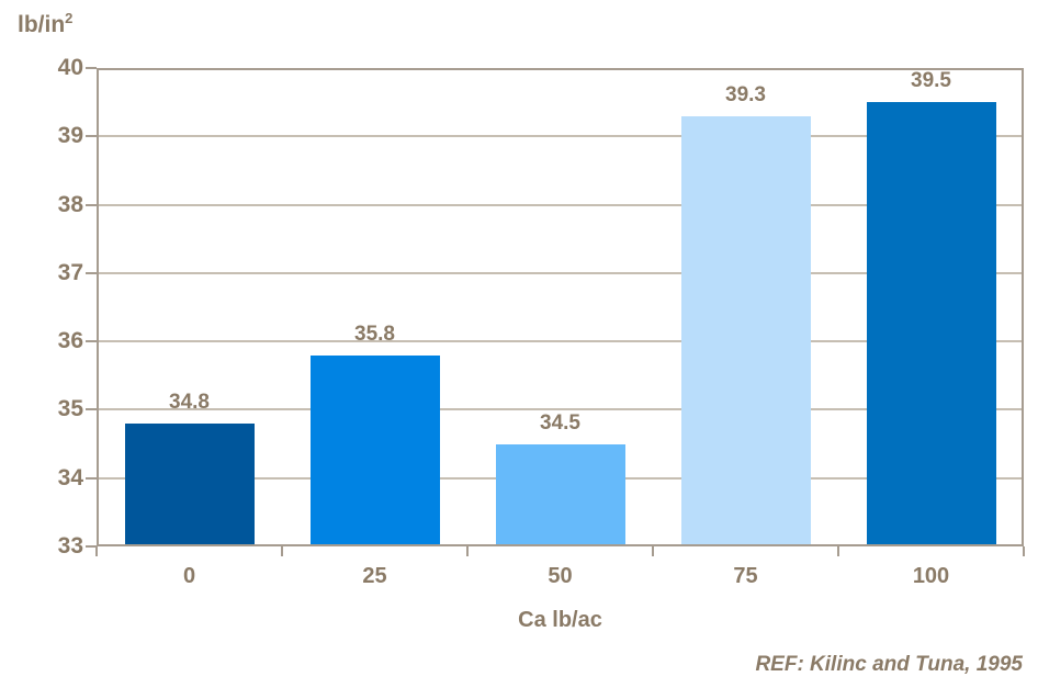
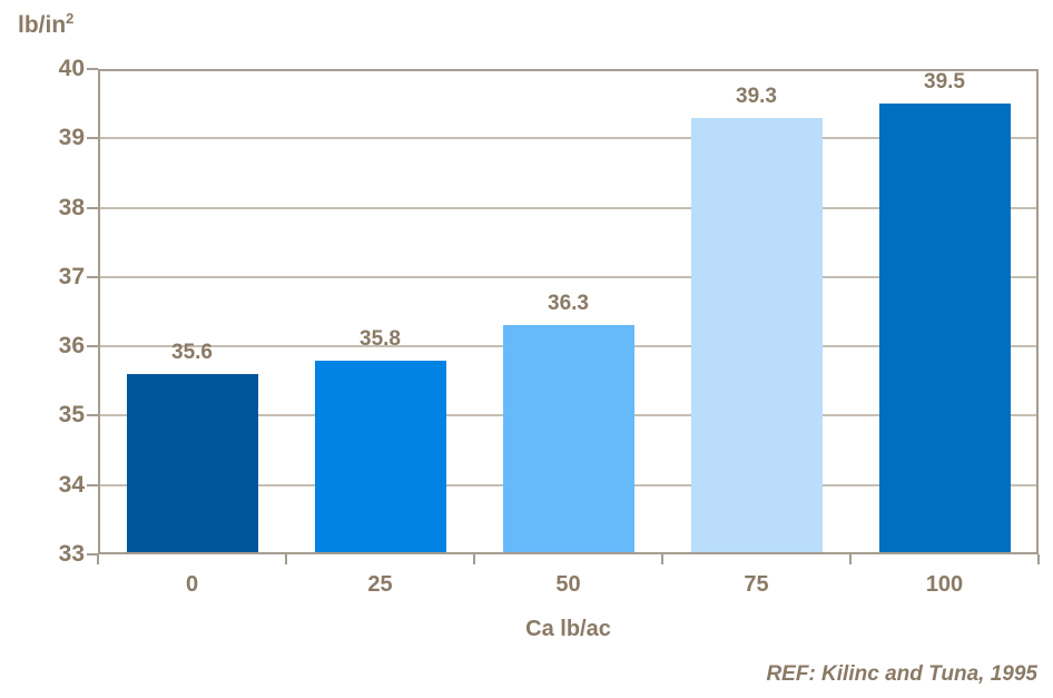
0: 34.8 -> 35.6
50: 34.5 -> 36.3
